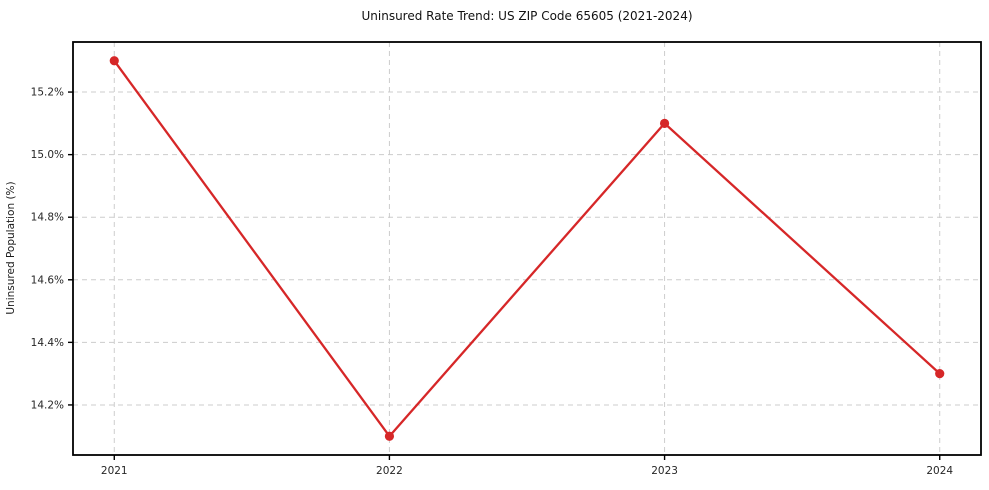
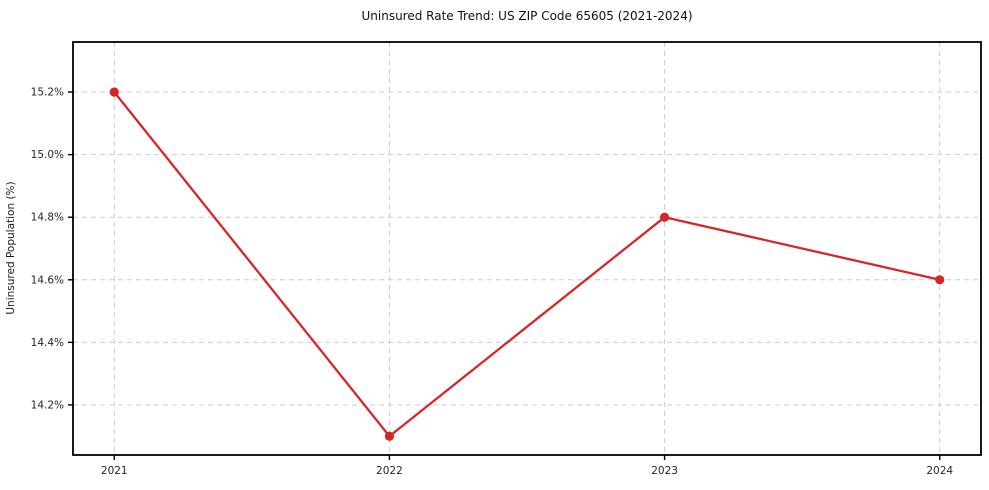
2021: 15.3% -> 15.2%
2023: 15.1% -> 14.8%
2024: 14.3% -> 14.6%
